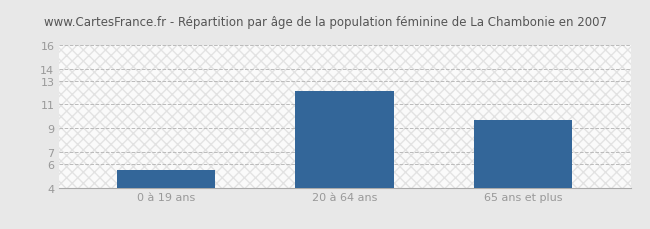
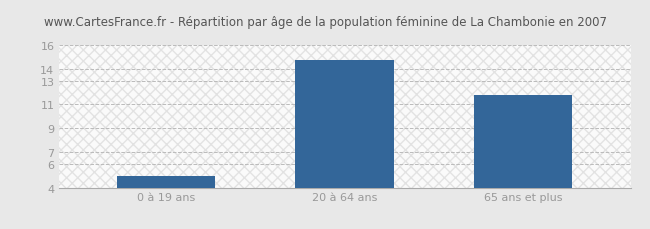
0 à 19 ans: 5.5 -> 5.0
20 à 64 ans: 12.1 -> 14.7
65 ans et plus: 9.7 -> 11.8
